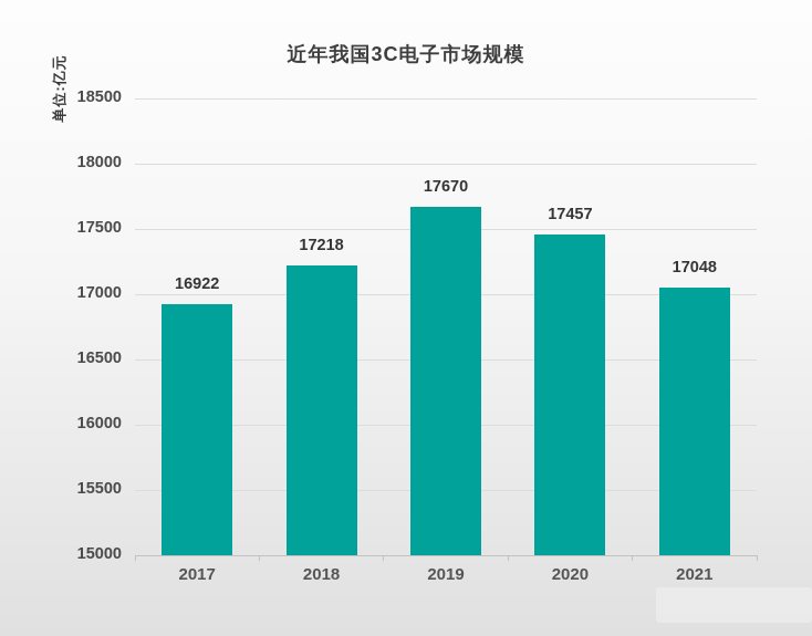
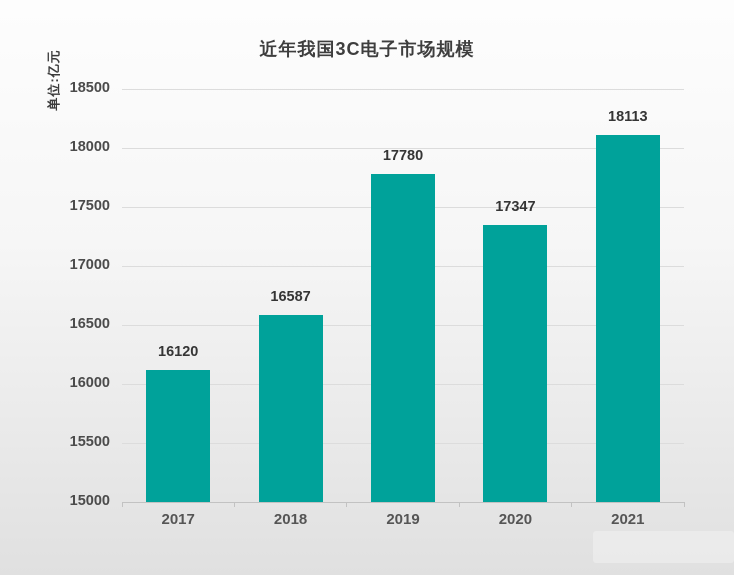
2017: 16922 -> 16120
2018: 17218 -> 16587
2019: 17670 -> 17780
2020: 17457 -> 17347
2021: 17048 -> 18113
